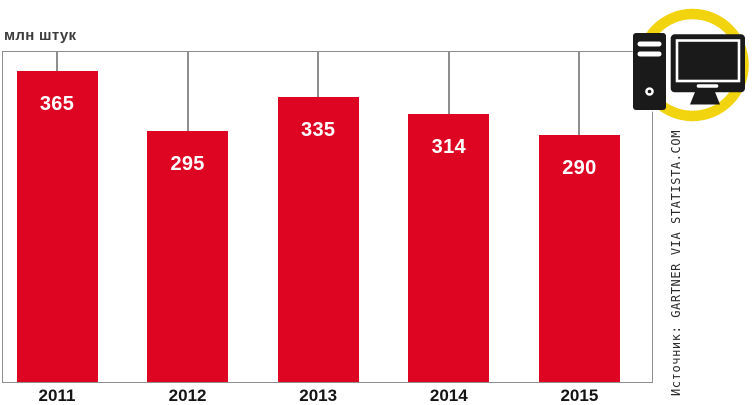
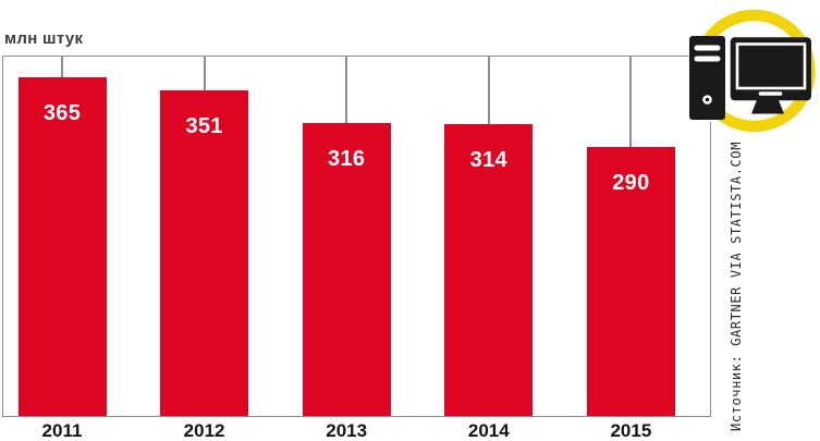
2012: 295 -> 351
2013: 335 -> 316
